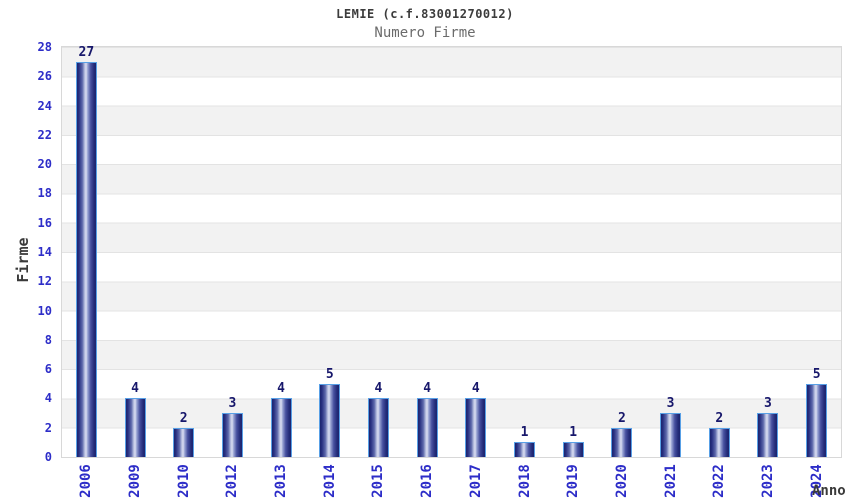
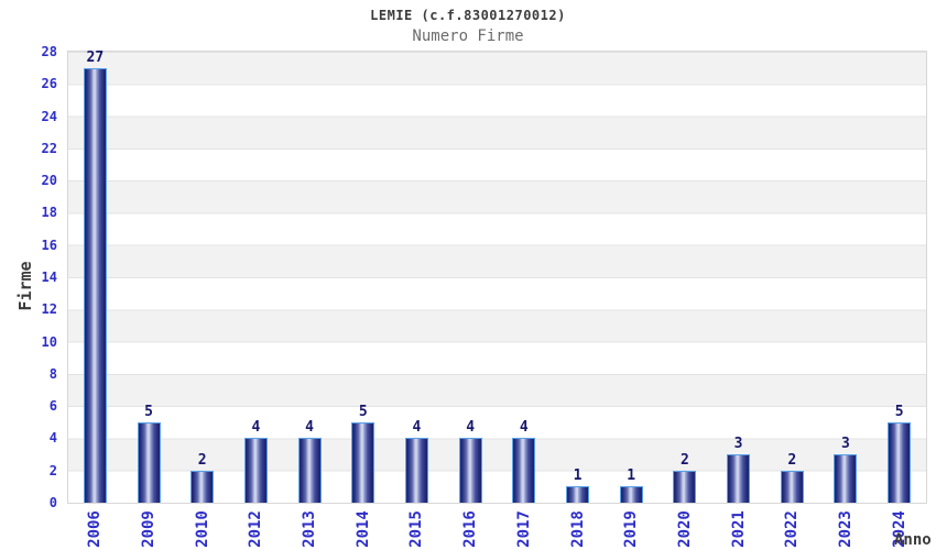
2009: 4 -> 5
2012: 3 -> 4
